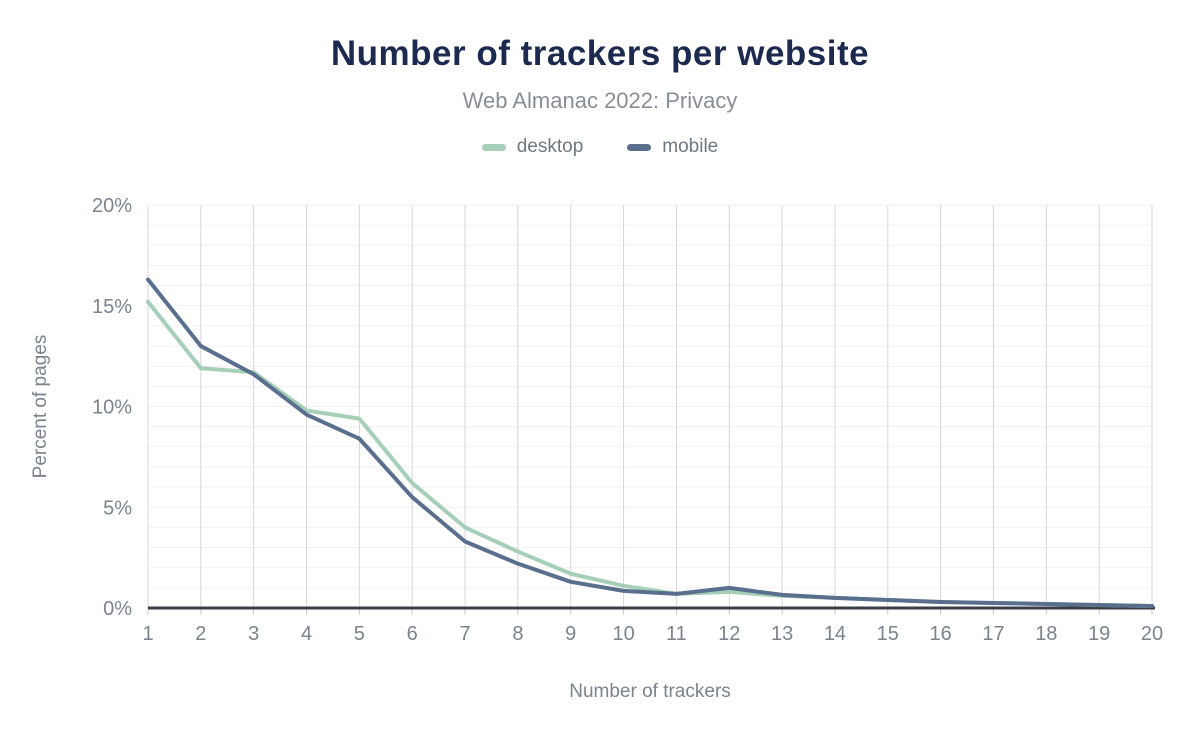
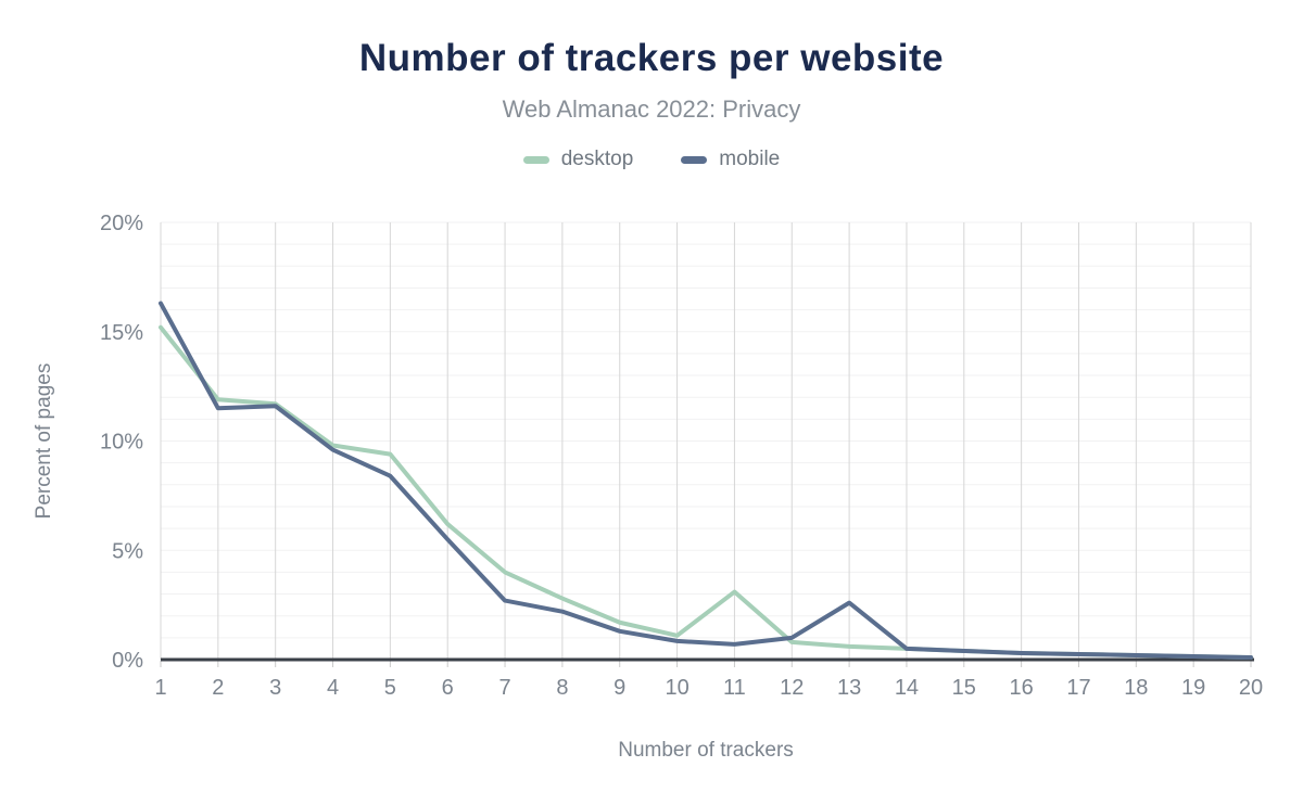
mobile/2: 13.0% -> 11.5%
mobile/7: 3.3% -> 2.7%
desktop/11: 0.7% -> 3.1%
mobile/13: 0.7% -> 2.6%
